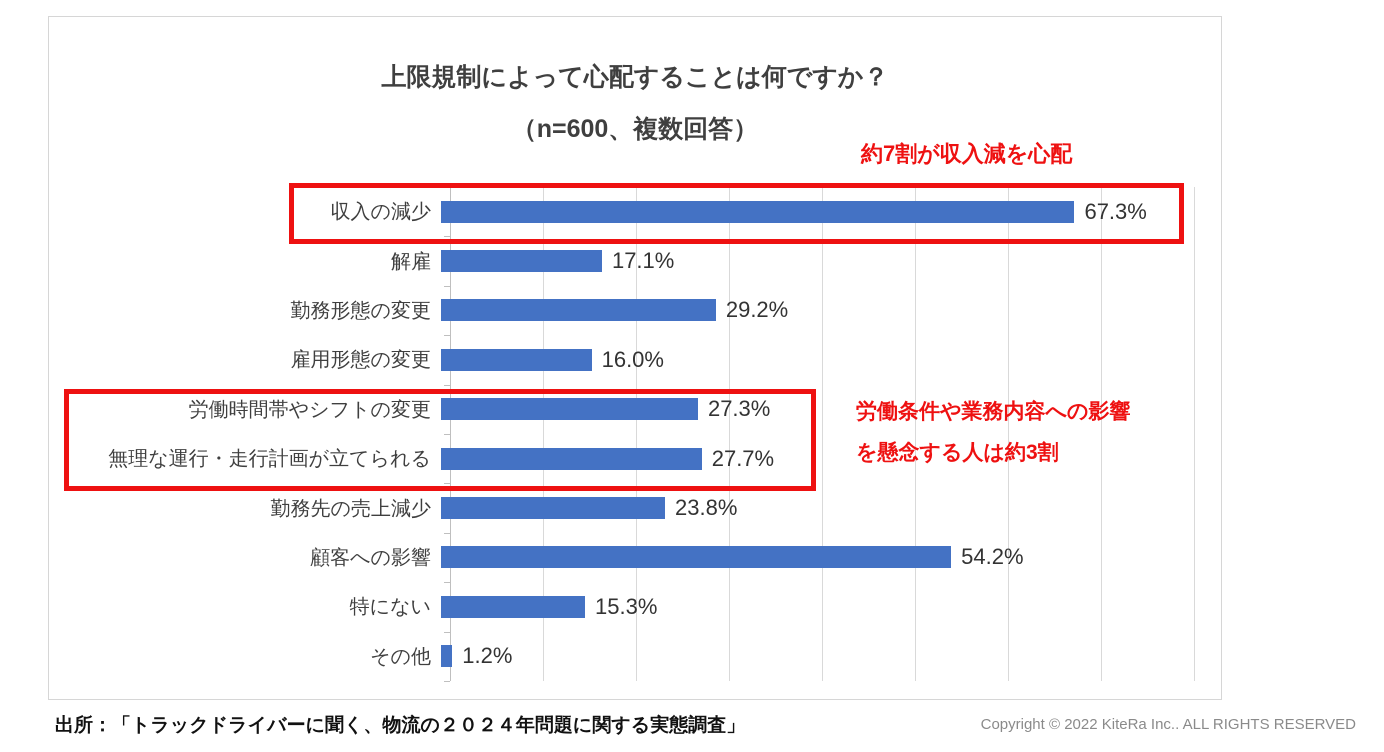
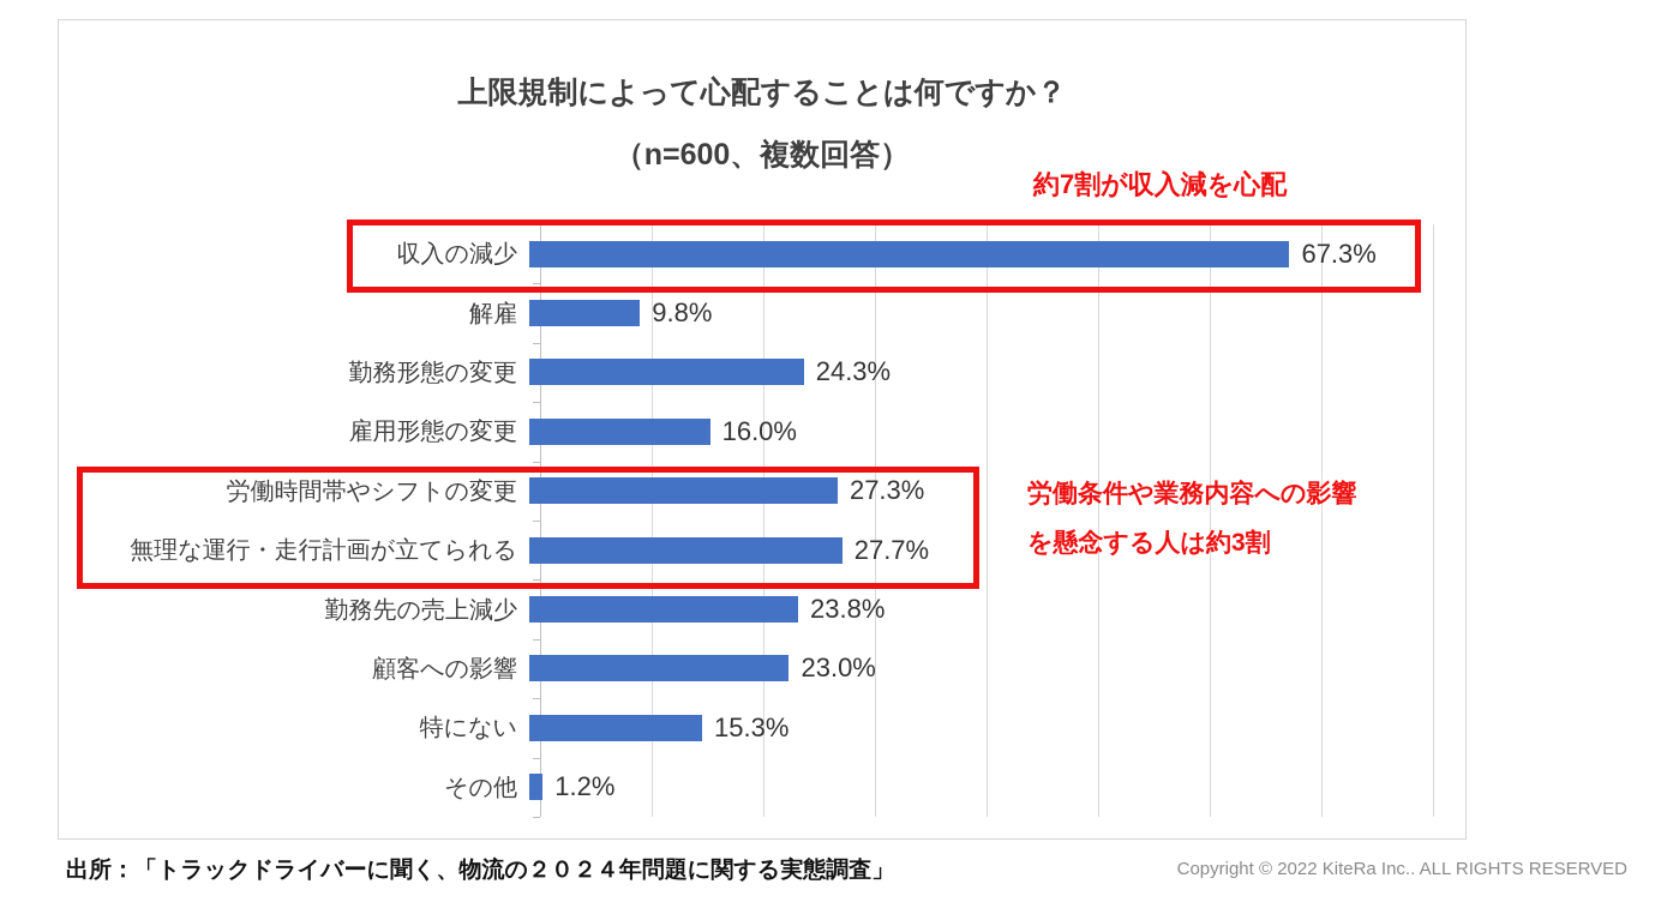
解雇: 17.1% -> 9.8%
勤務形態の変更: 29.2% -> 24.3%
顧客への影響: 54.2% -> 23.0%
